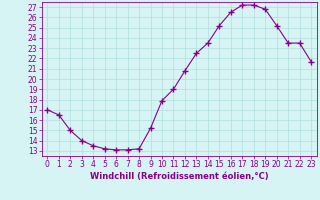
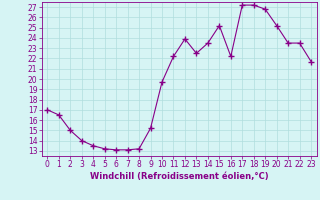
10: 17.9 -> 19.7
11: 19.0 -> 22.2
12: 20.8 -> 23.9
16: 26.5 -> 22.2
